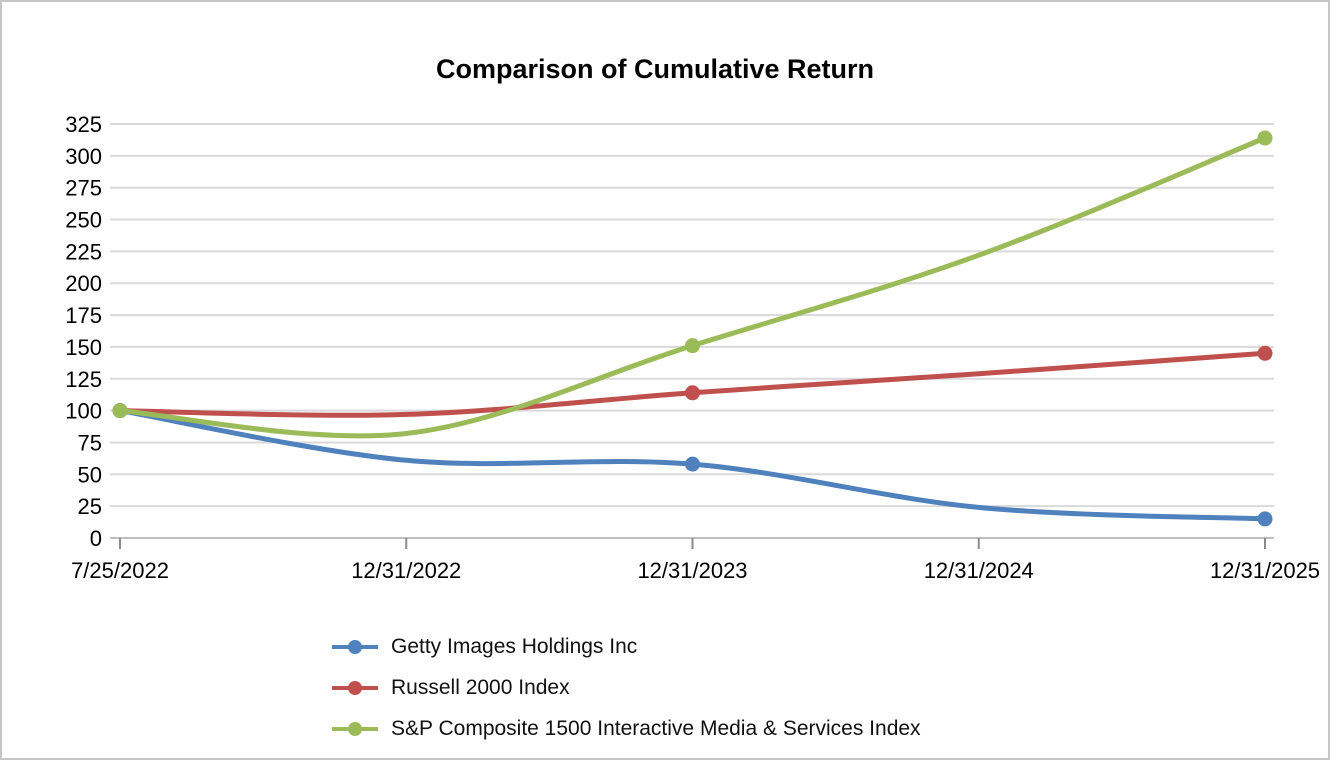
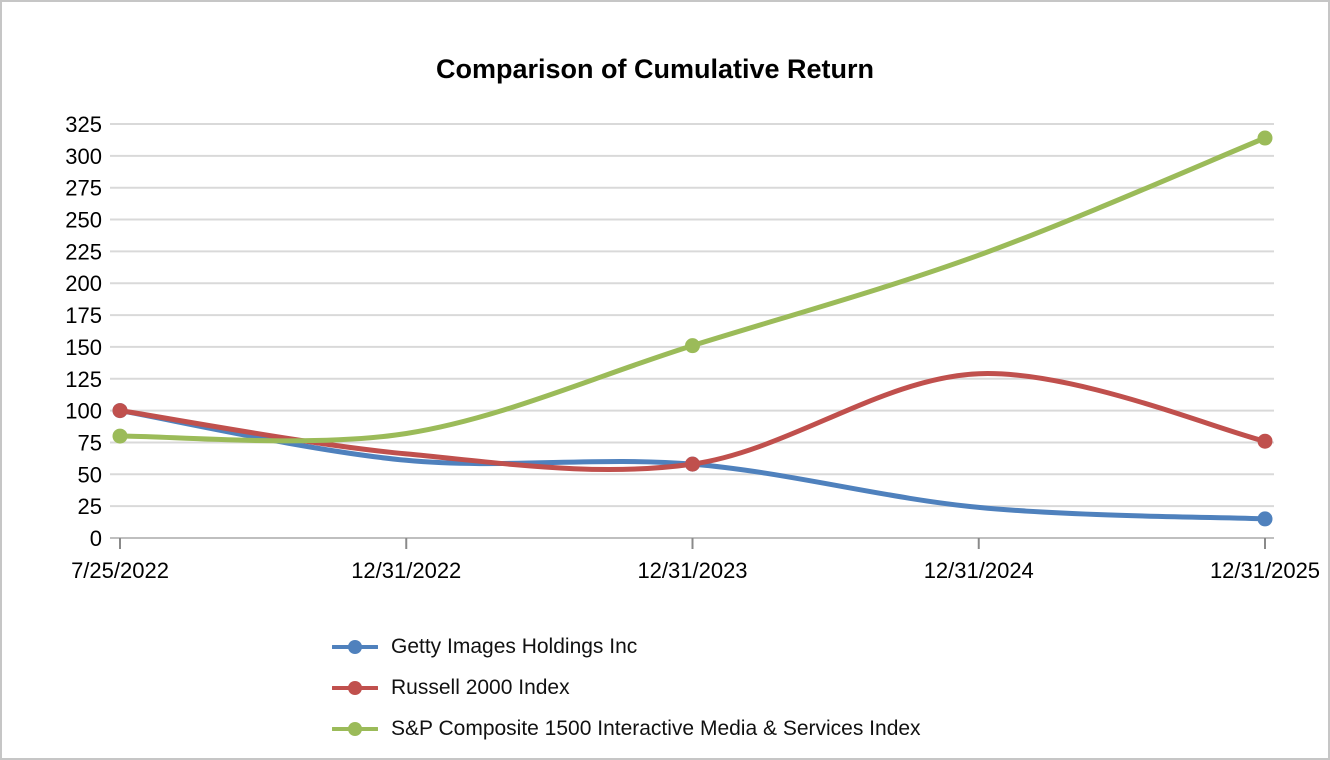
S&P Composite 1500 Interactive Media & Services Index/7/25/2022: 100 -> 80
Russell 2000 Index/12/31/2022: 97 -> 66
Russell 2000 Index/12/31/2023: 114 -> 58
Russell 2000 Index/12/31/2025: 145 -> 76
